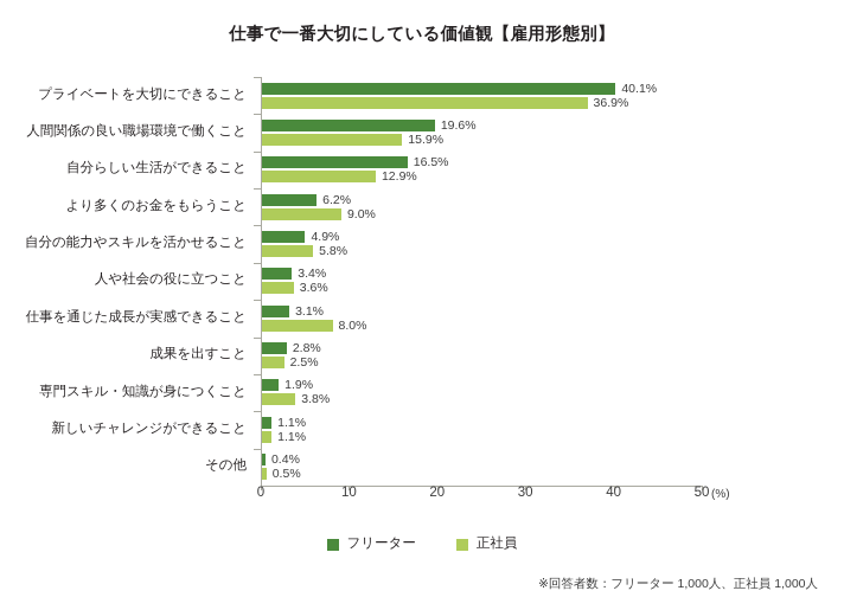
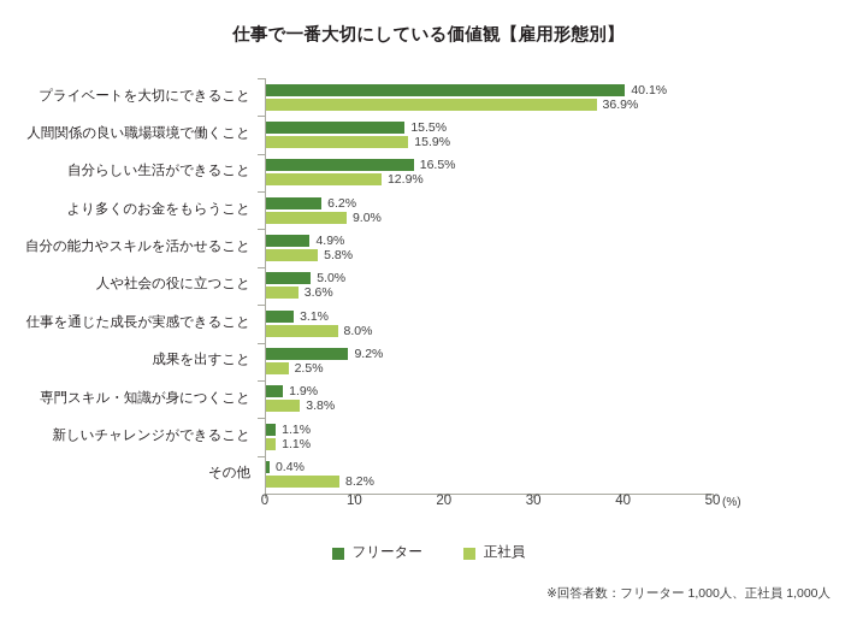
フリーター/人間関係の良い職場環境で働くこと: 19.6% -> 15.5%
フリーター/人や社会の役に立つこと: 3.4% -> 5.0%
フリーター/成果を出すこと: 2.8% -> 9.2%
正社員/その他: 0.5% -> 8.2%
